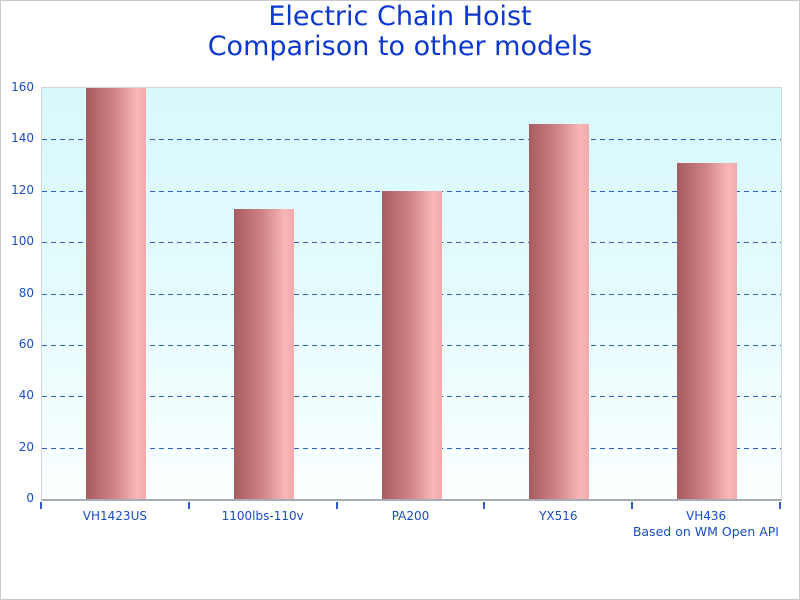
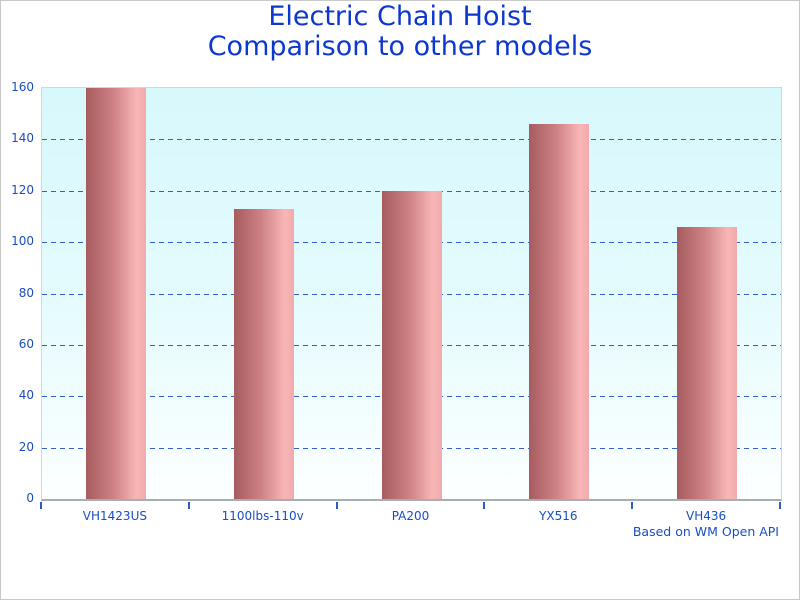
VH436: 131 -> 106
